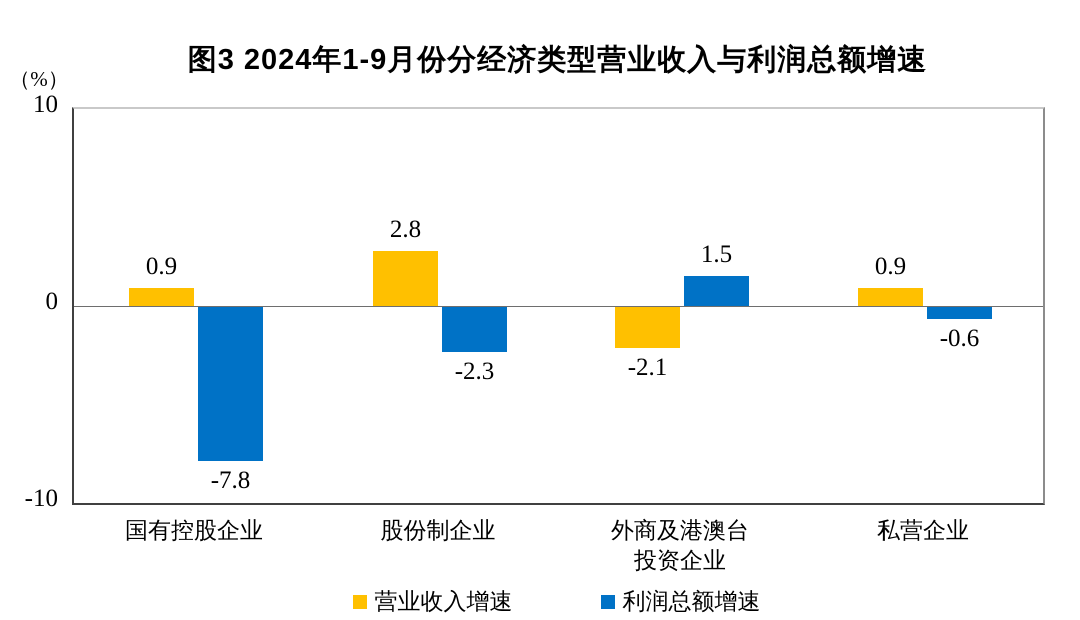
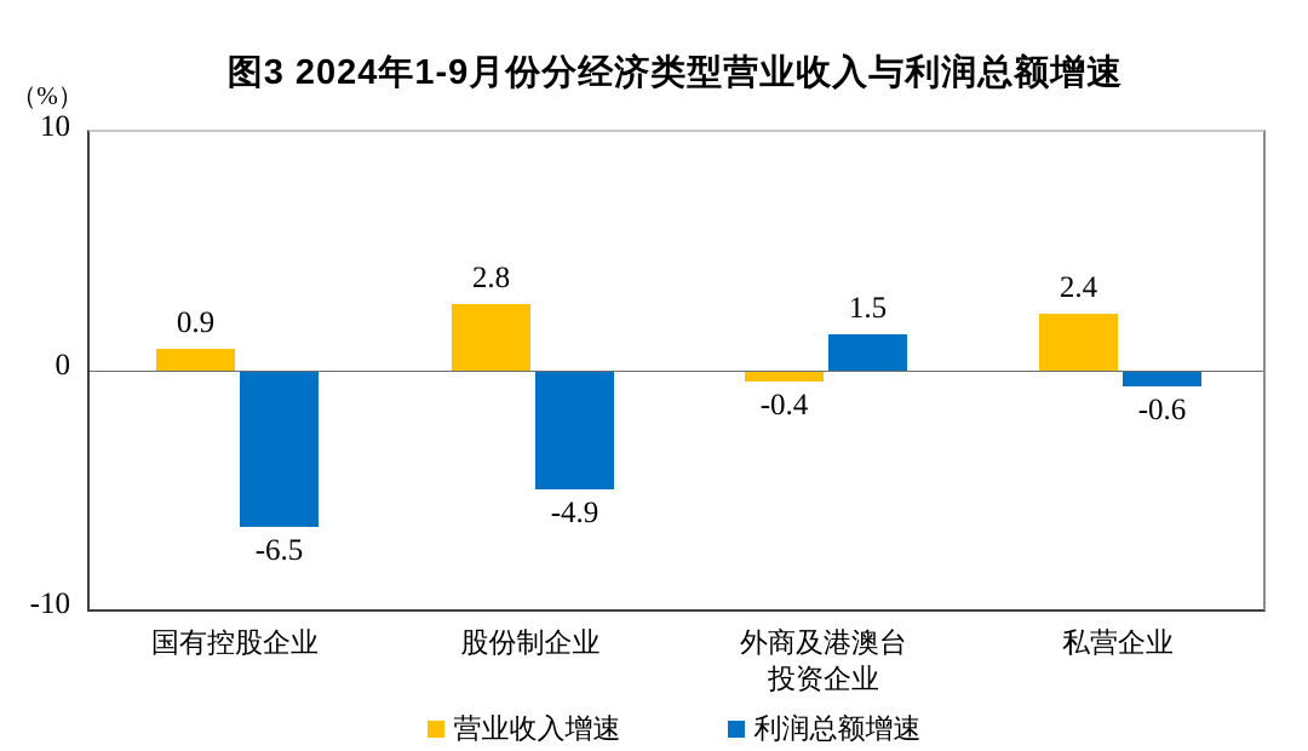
利润总额增速/国有控股企业: -7.8 -> -6.5
利润总额增速/股份制企业: -2.3 -> -4.9
营业收入增速/外商及港澳台 投资企业: -2.1 -> -0.4
营业收入增速/私营企业: 0.9 -> 2.4
